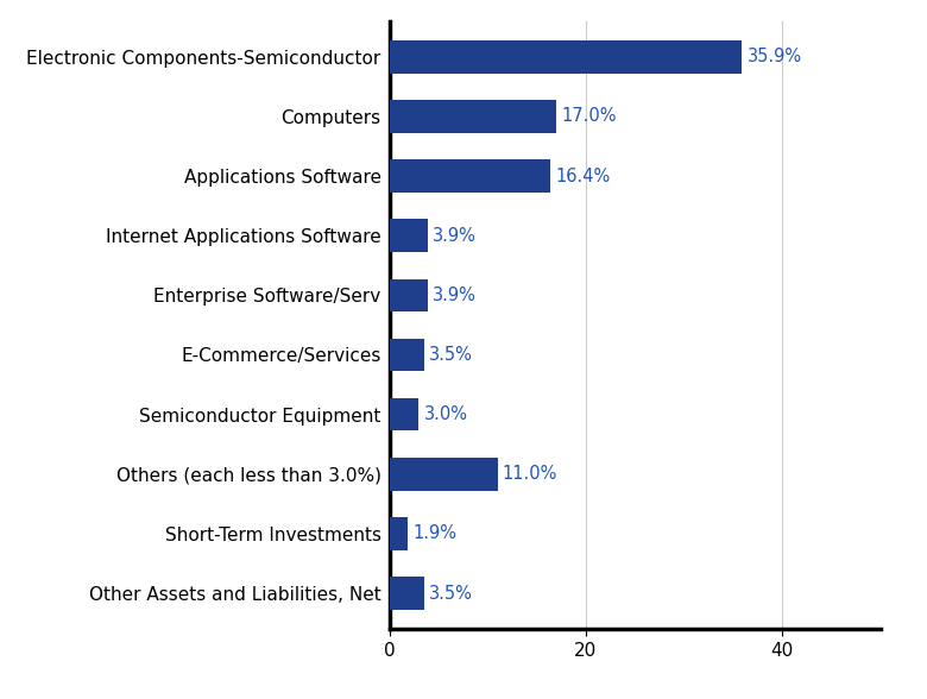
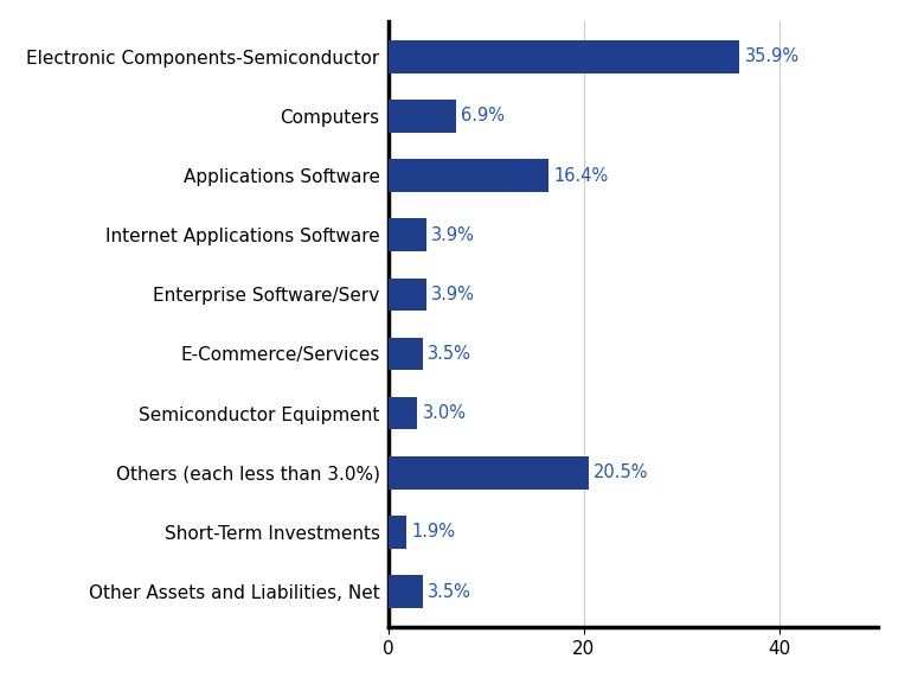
Computers: 17.0% -> 6.9%
Others (each less than 3.0%): 11.0% -> 20.5%
